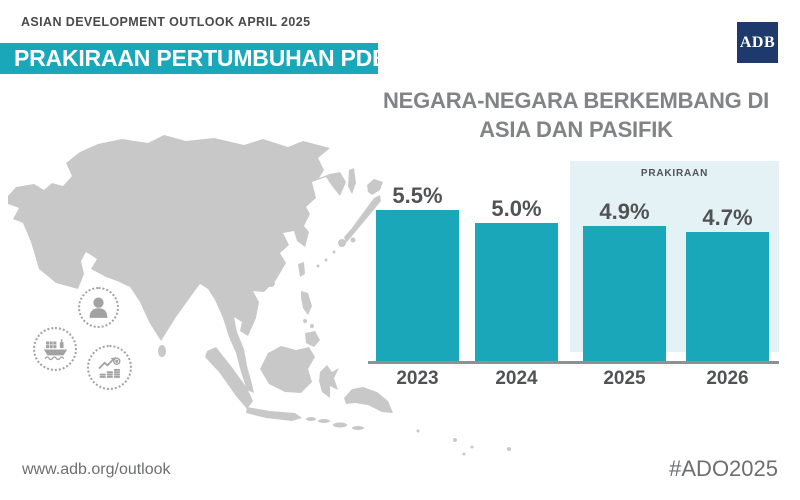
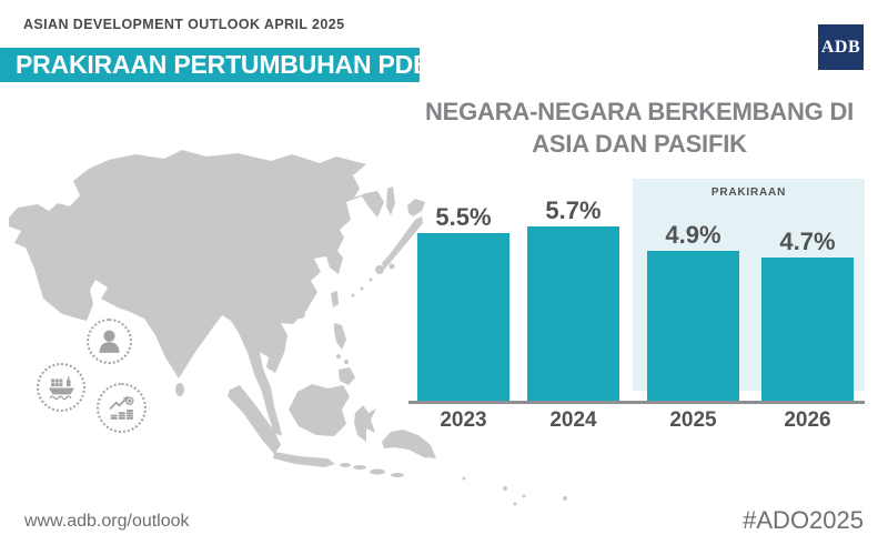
2024: 5.0% -> 5.7%
